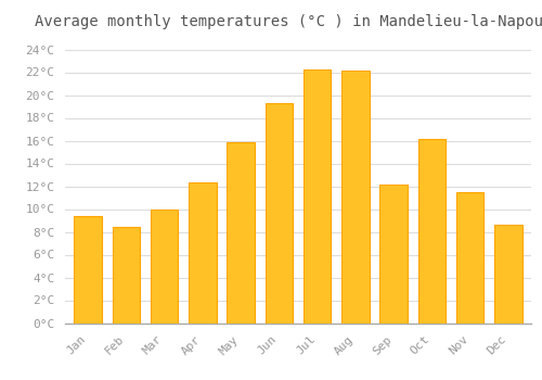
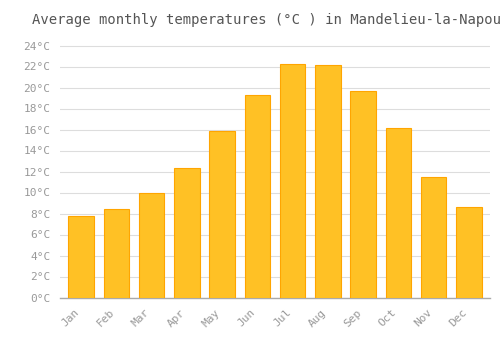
Jan: 9.4°C -> 7.8°C
Sep: 12.1°C -> 19.7°C
